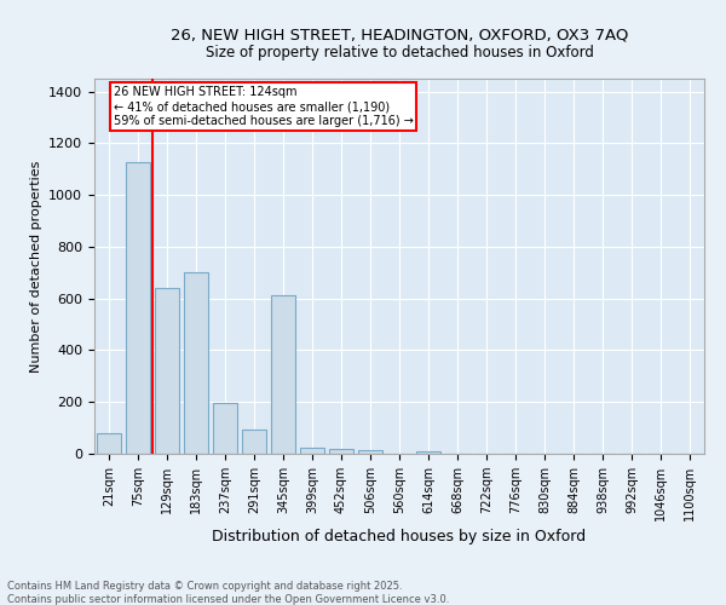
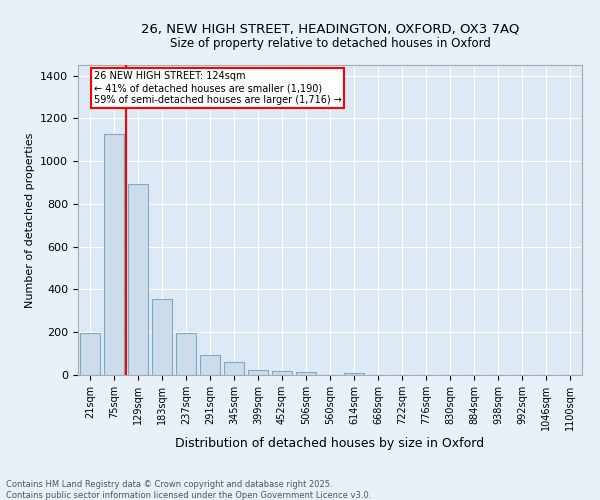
21sqm: 80 -> 197
129sqm: 640 -> 895
183sqm: 700 -> 355
345sqm: 615 -> 60
